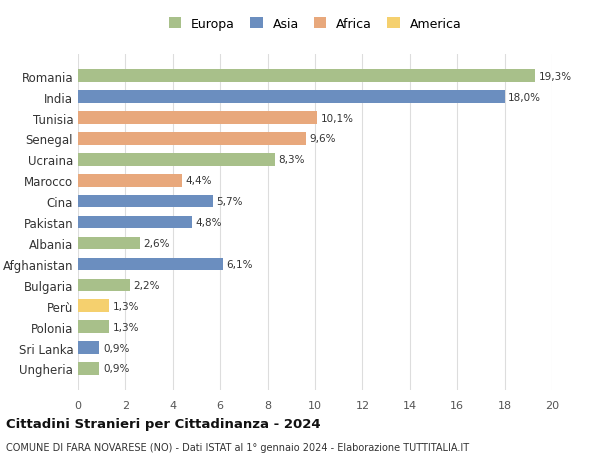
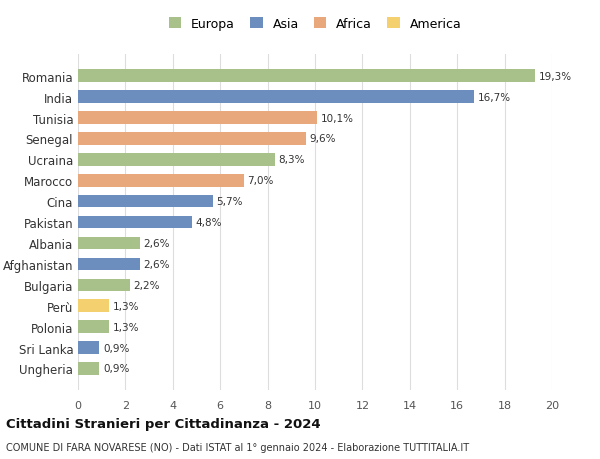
India: 18,0% -> 16,7%
Marocco: 4,4% -> 7,0%
Afghanistan: 6,1% -> 2,6%
